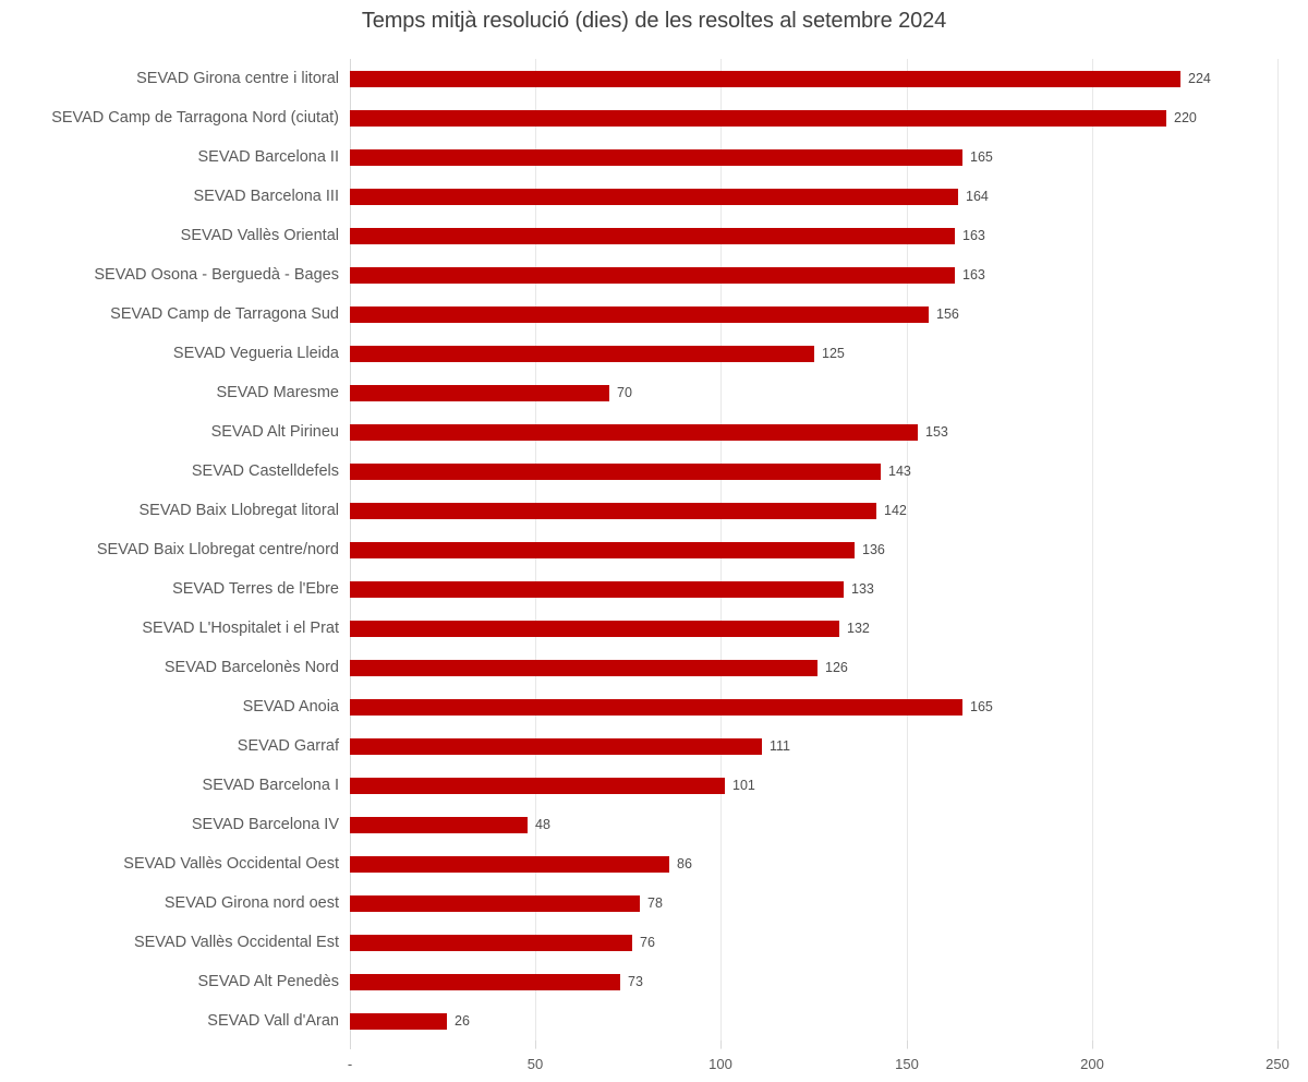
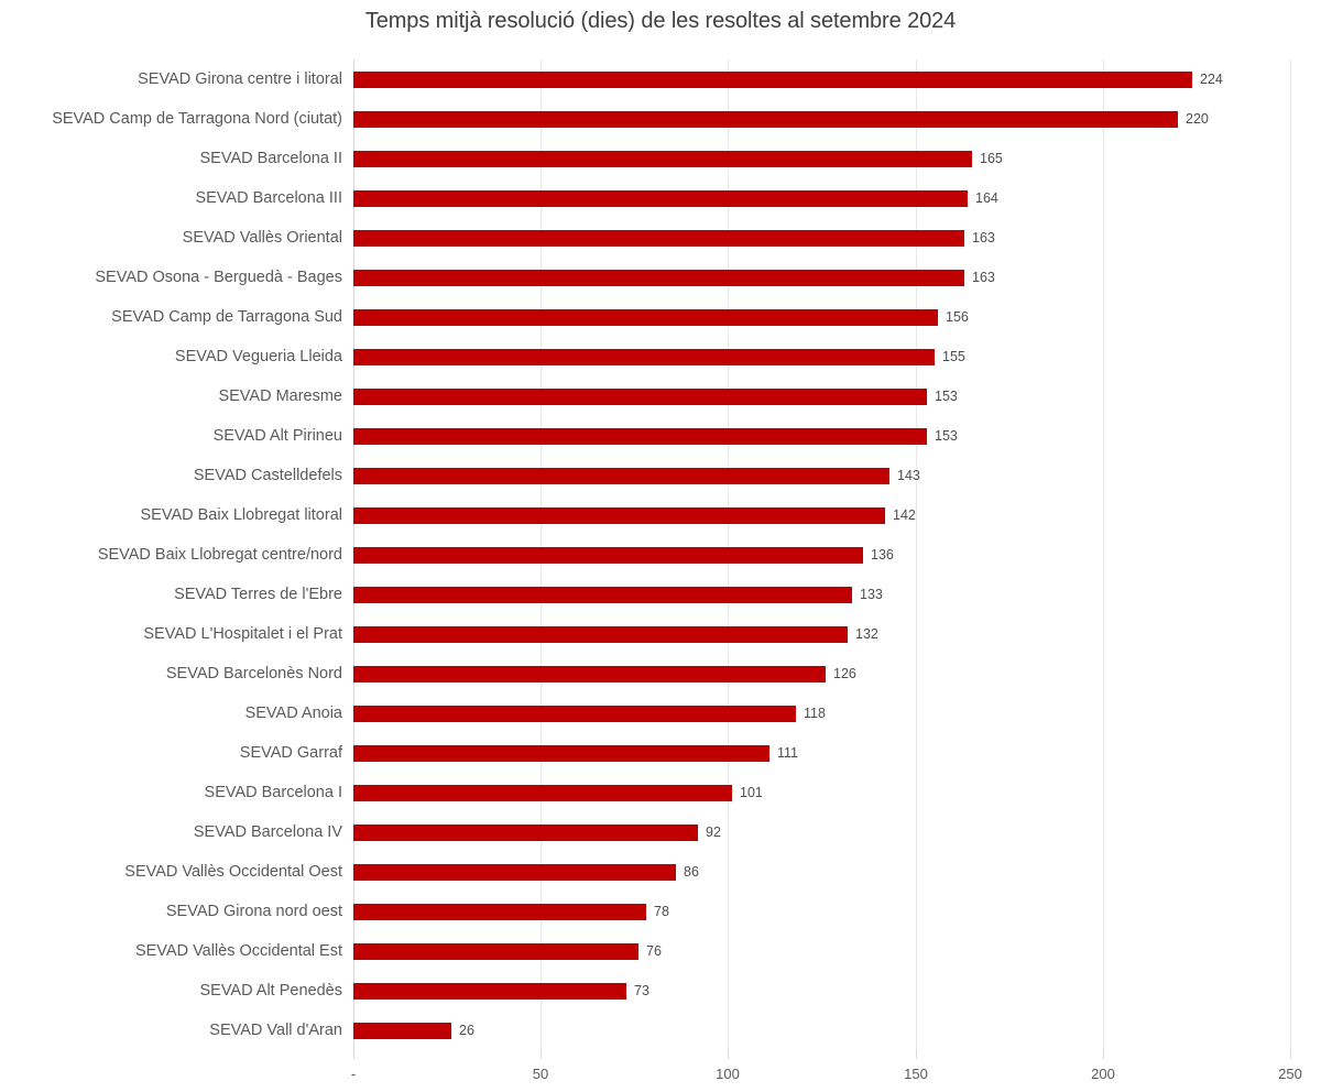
SEVAD Vegueria Lleida: 125 -> 155
SEVAD Maresme: 70 -> 153
SEVAD Anoia: 165 -> 118
SEVAD Barcelona IV: 48 -> 92
